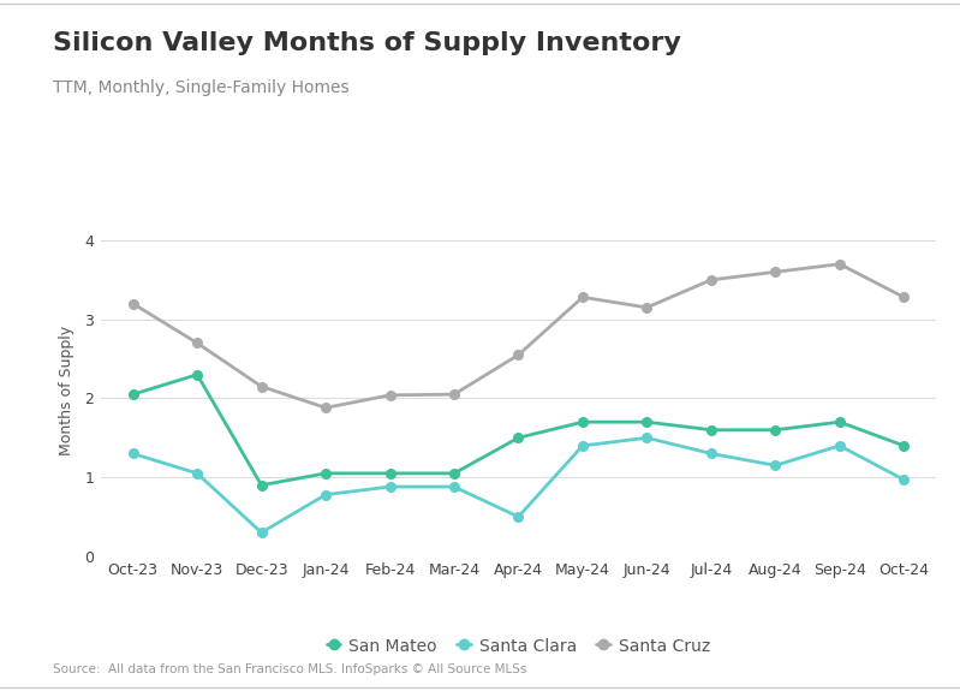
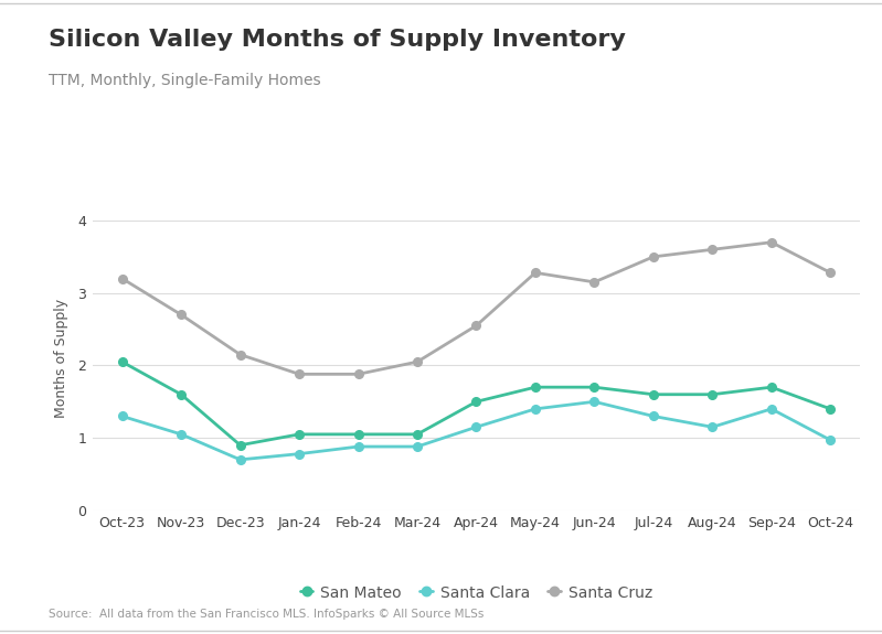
San Mateo/Nov-23: 2.30 -> 1.60
Santa Clara/Dec-23: 0.30 -> 0.70
Santa Cruz/Feb-24: 2.04 -> 1.88
Santa Clara/Apr-24: 0.50 -> 1.15
